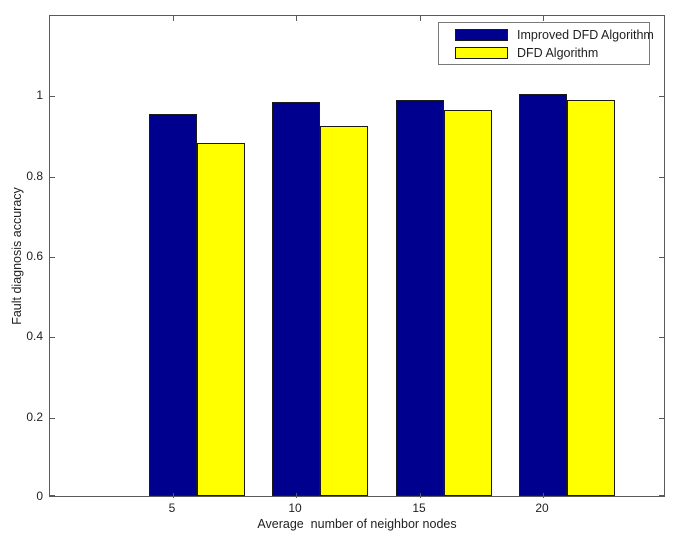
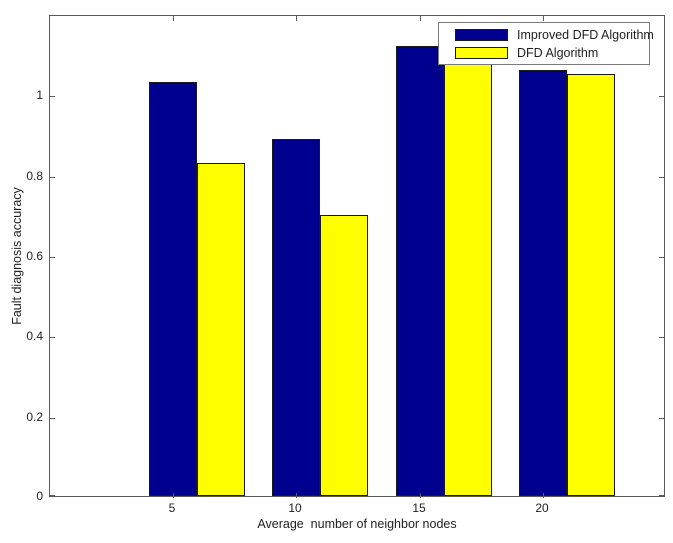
Improved DFD Algorithm/5: 0.95 -> 1.03
DFD Algorithm/5: 0.88 -> 0.83
Improved DFD Algorithm/10: 0.98 -> 0.89
DFD Algorithm/10: 0.92 -> 0.70
Improved DFD Algorithm/15: 0.98 -> 1.12
DFD Algorithm/15: 0.96 -> 1.13
Improved DFD Algorithm/20: 1.00 -> 1.06
DFD Algorithm/20: 0.98 -> 1.05
